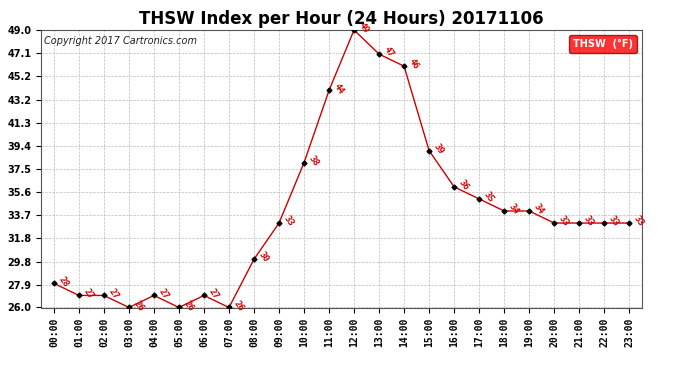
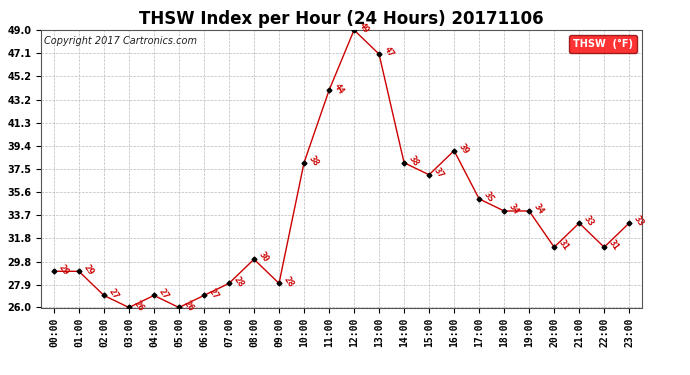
00:00: 28 -> 29
01:00: 27 -> 29
07:00: 26 -> 28
09:00: 33 -> 28
14:00: 46 -> 38
15:00: 39 -> 37
16:00: 36 -> 39
20:00: 33 -> 31
22:00: 33 -> 31
